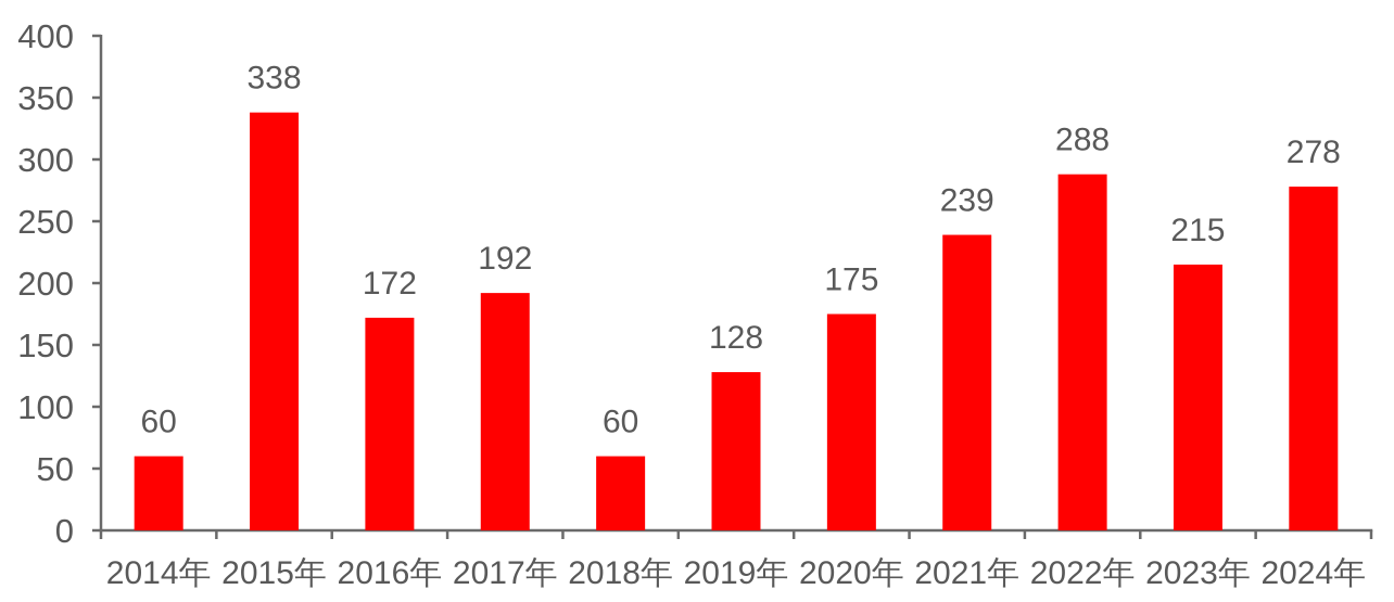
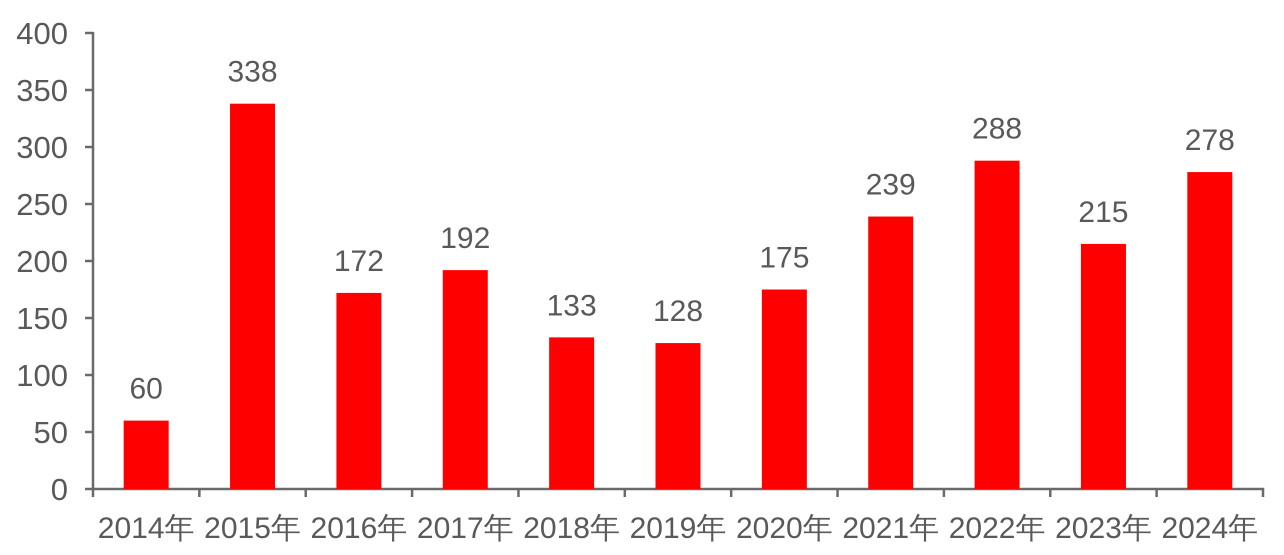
2018年: 60 -> 133
